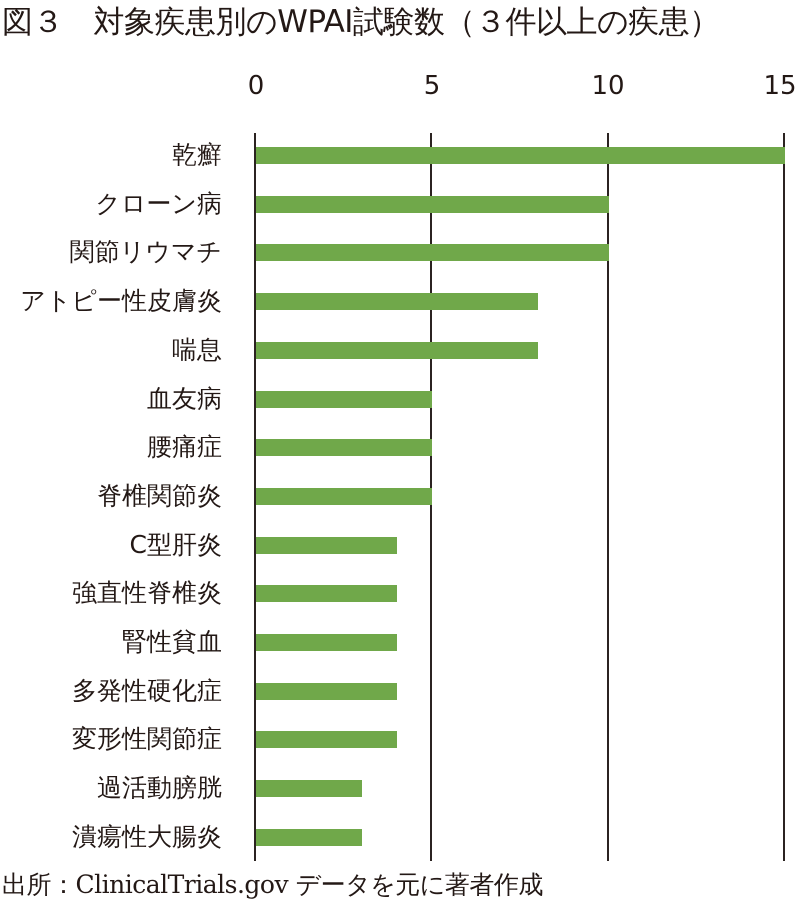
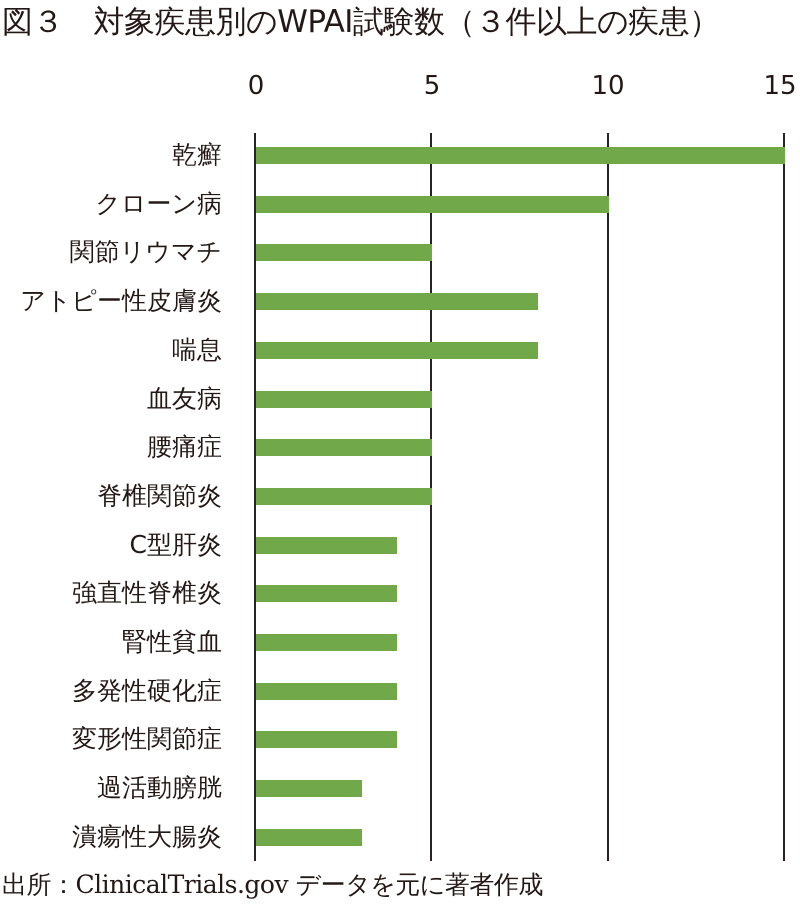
関節リウマチ: 10 -> 5
